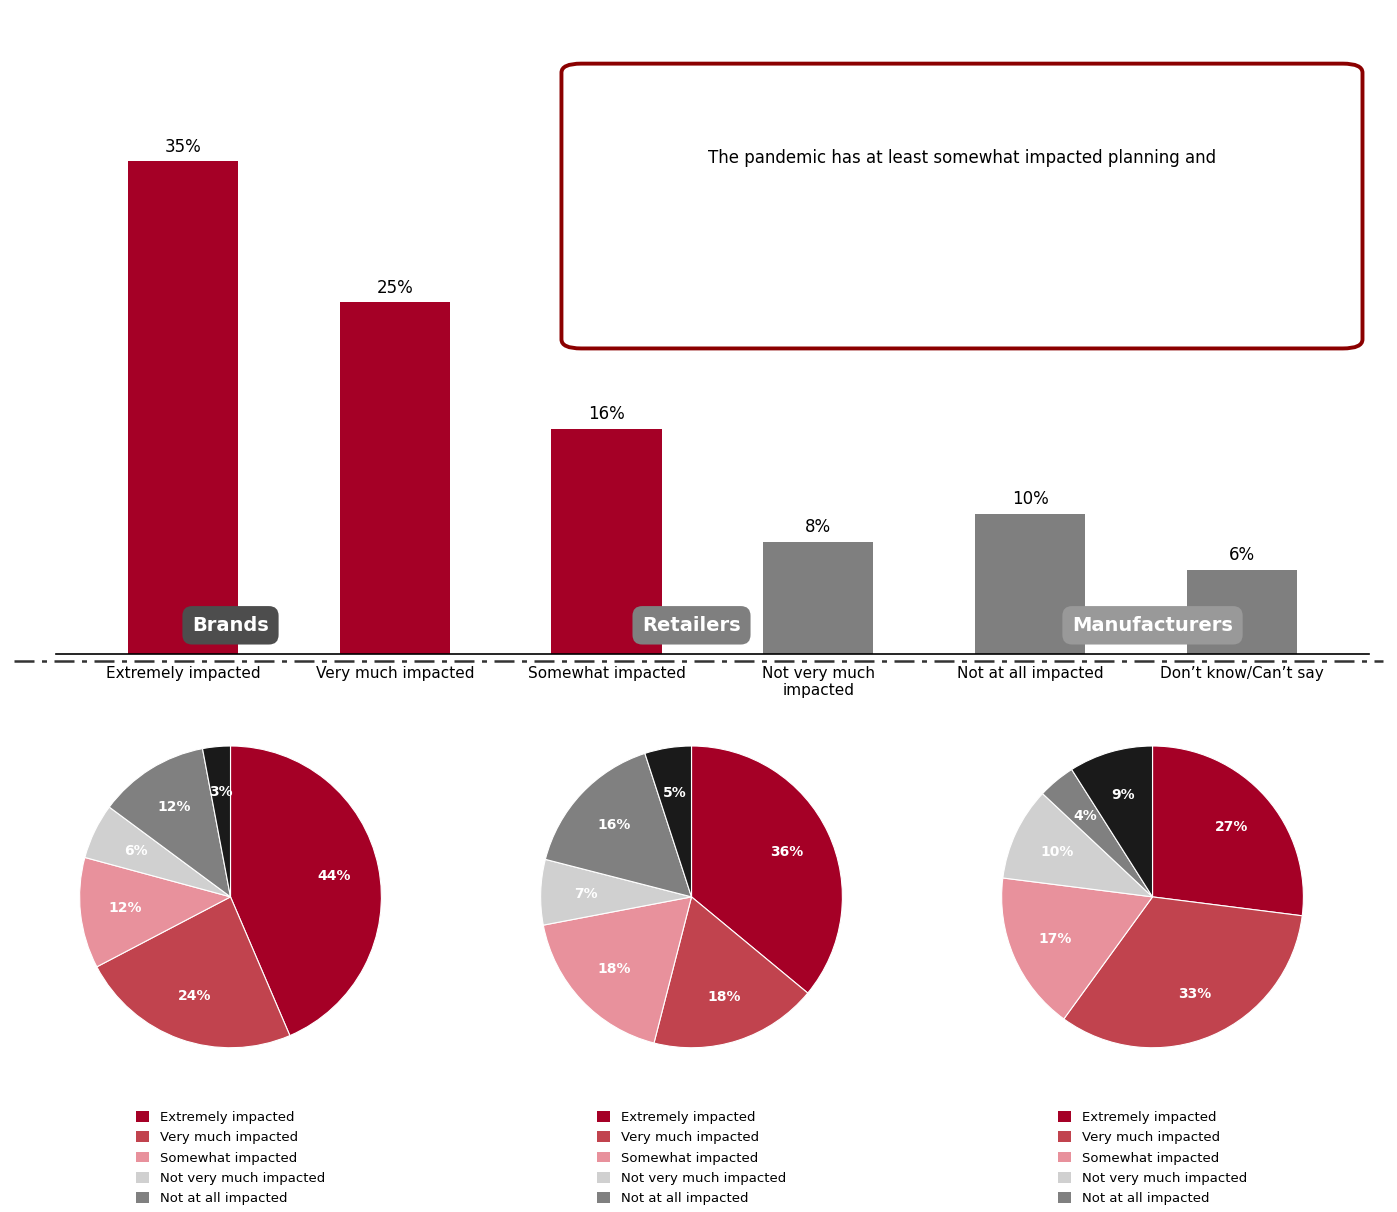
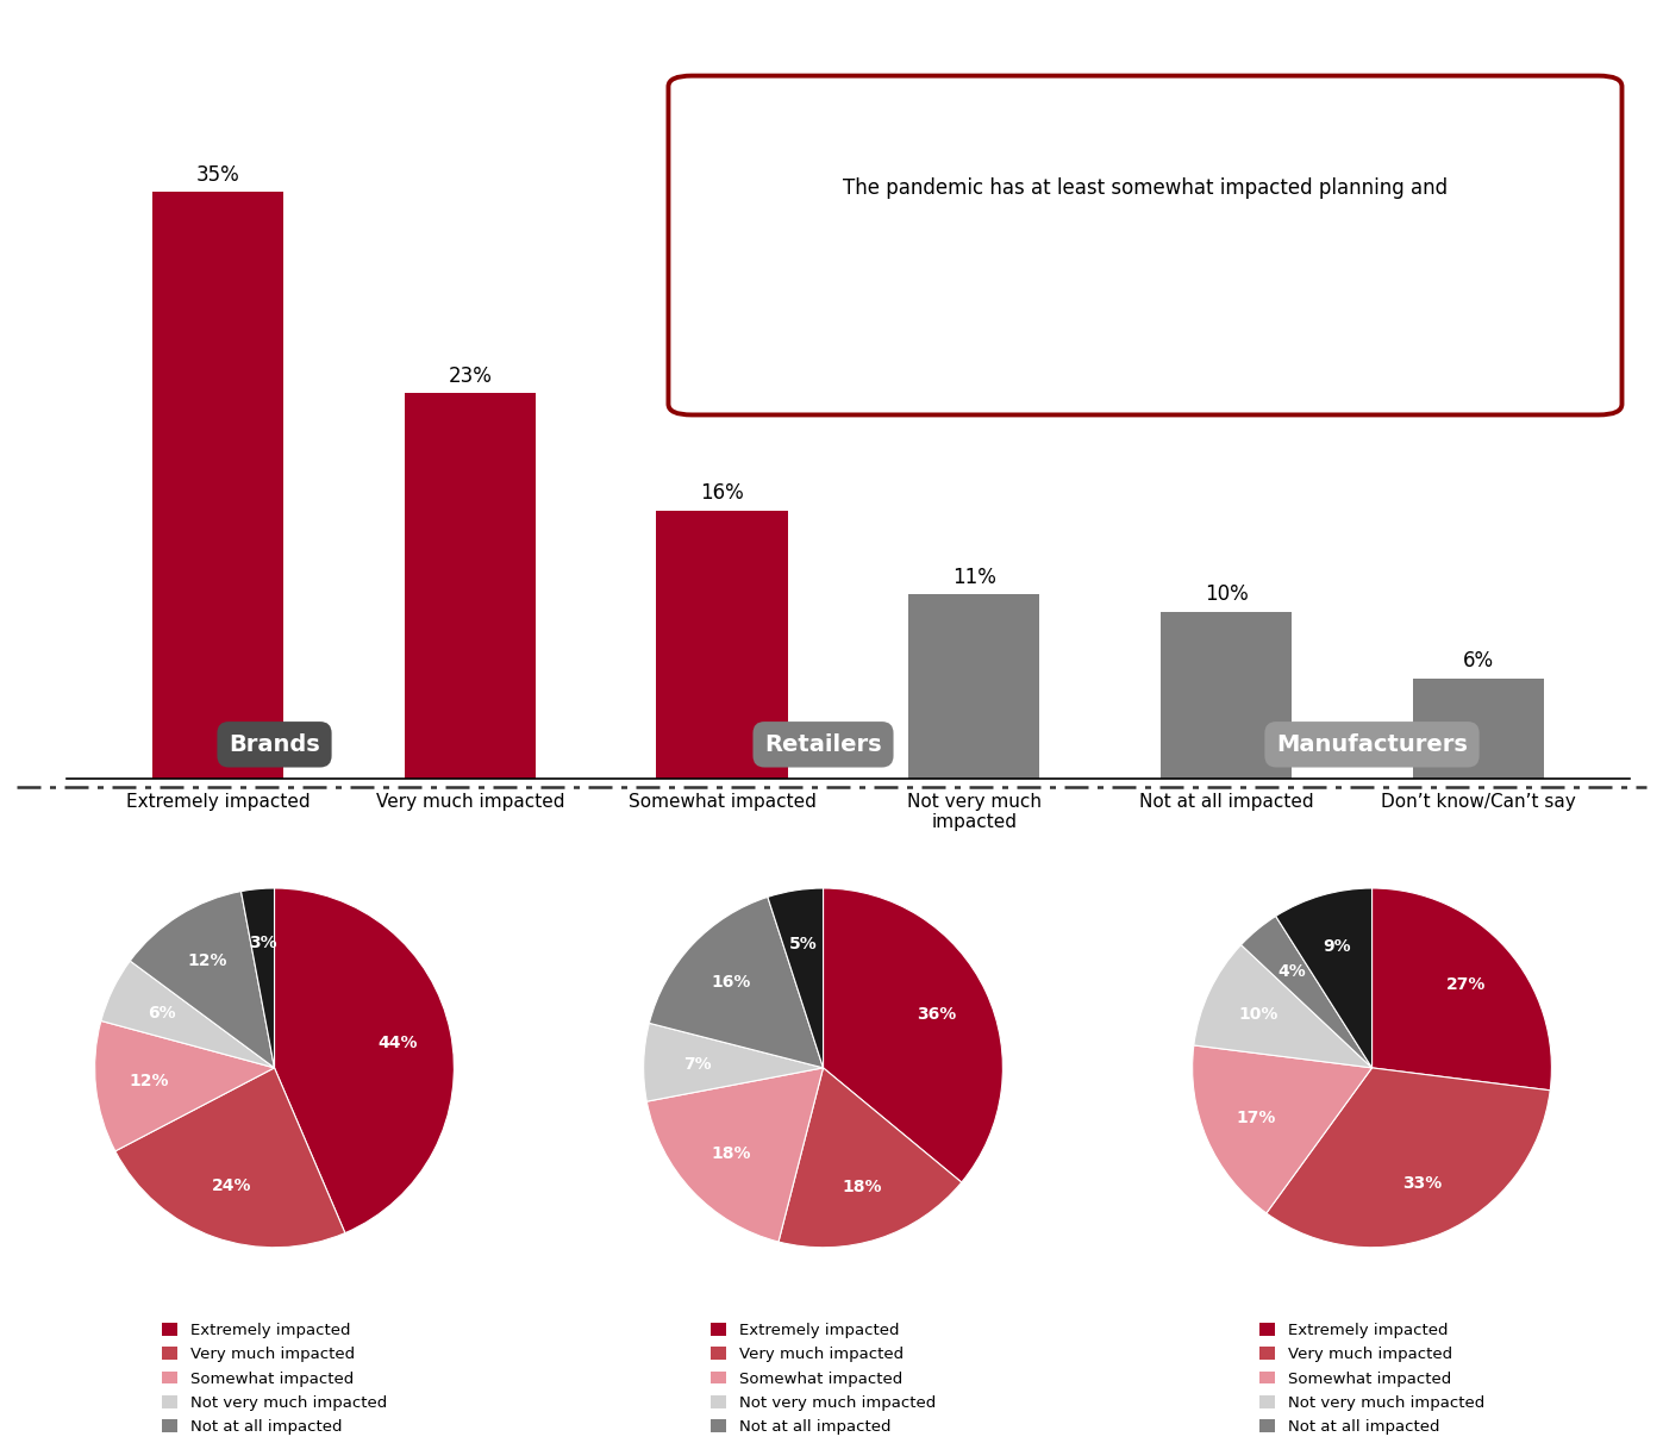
Very much impacted: 25% -> 23%
Not very much impacted: 8% -> 11%
